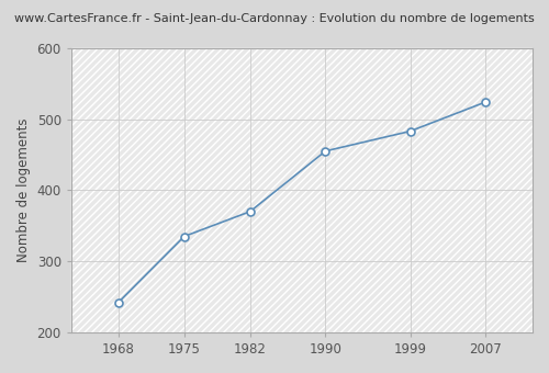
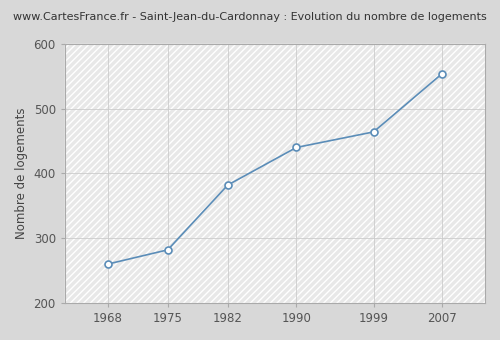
1968: 242 -> 260
1975: 335 -> 282
1982: 370 -> 382
1990: 455 -> 440
1999: 483 -> 464
2007: 524 -> 554
